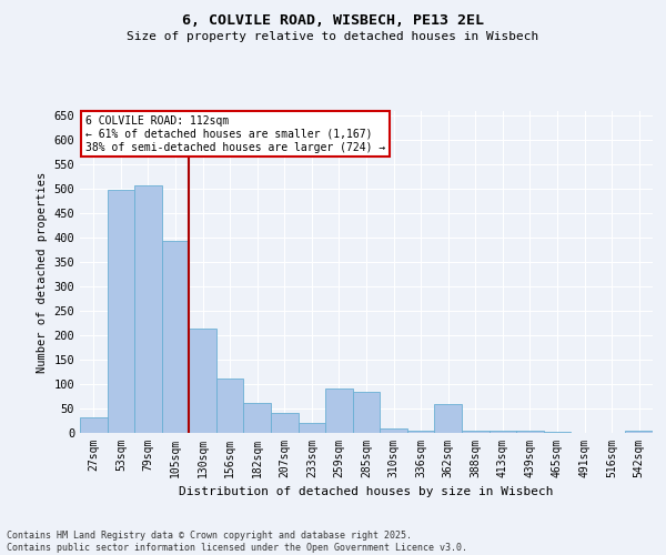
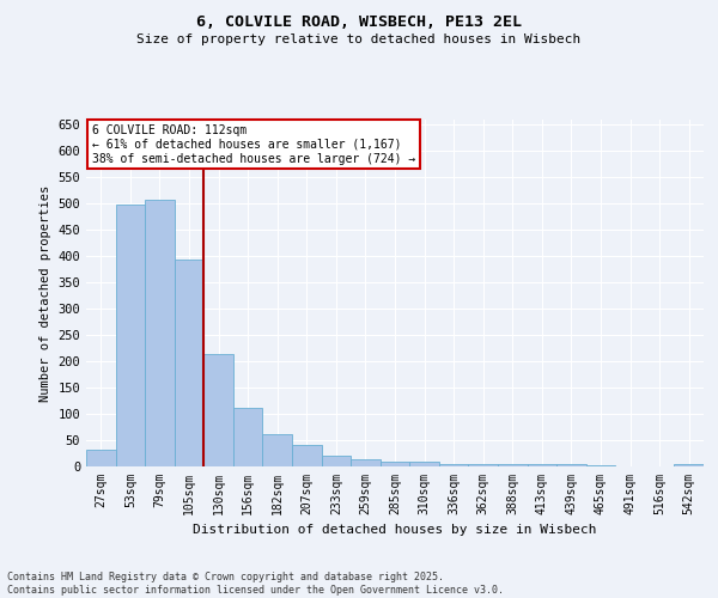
259sqm: 90 -> 14
285sqm: 85 -> 8
362sqm: 60 -> 5
